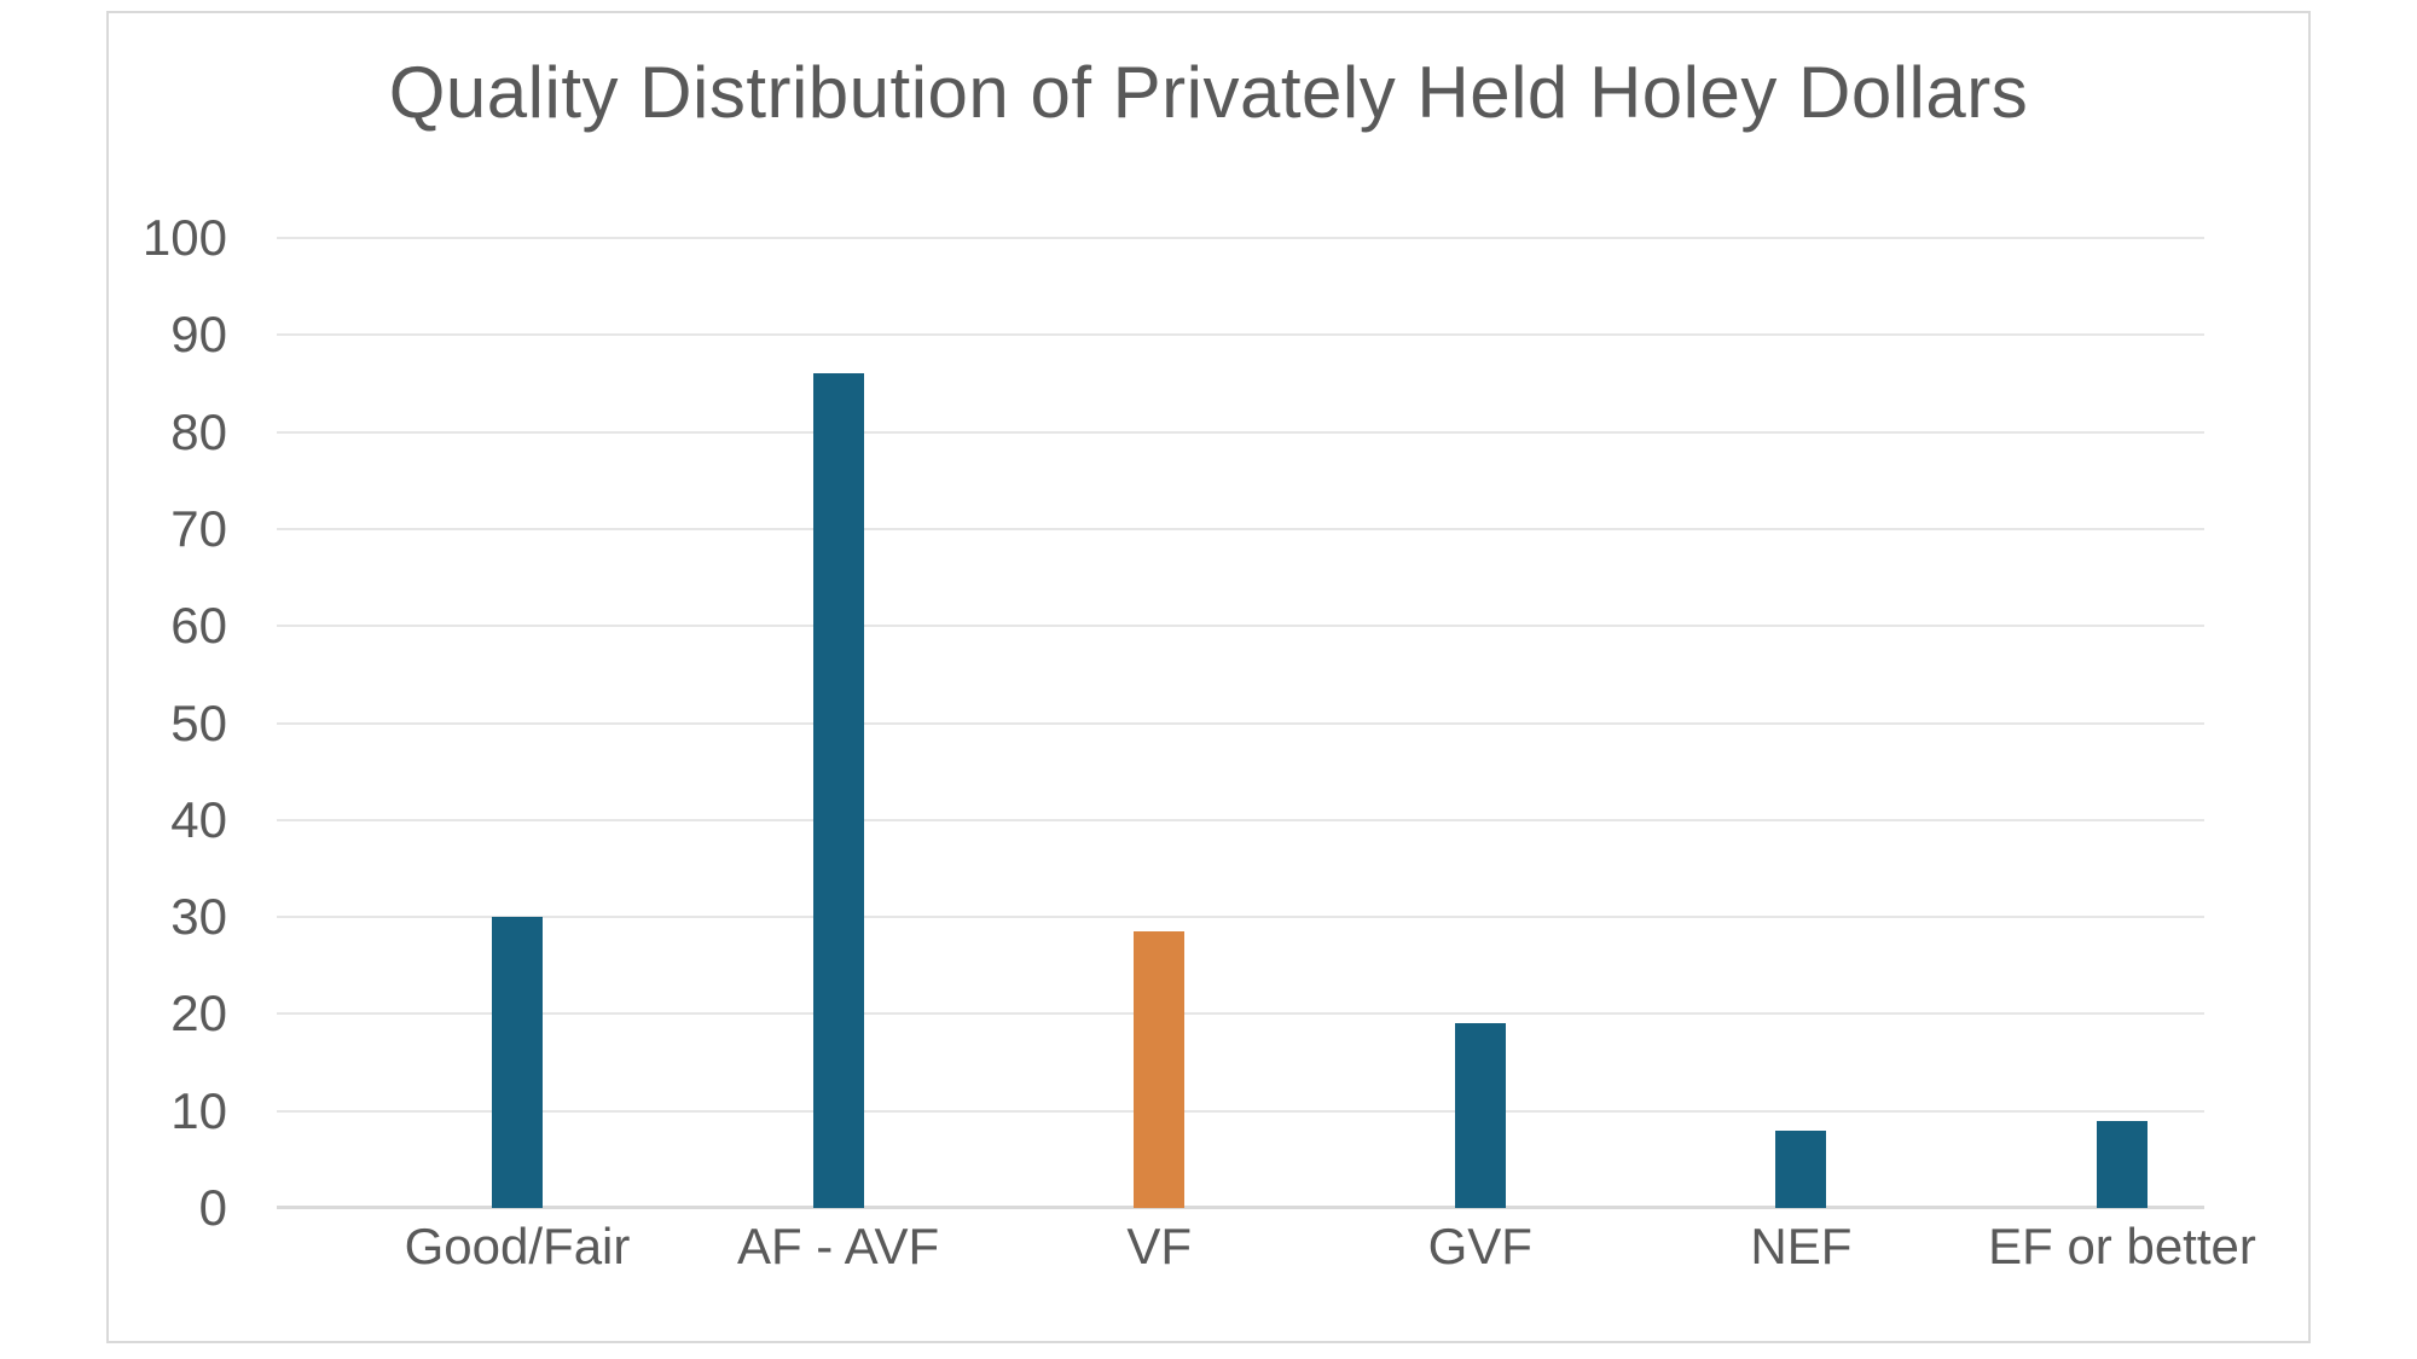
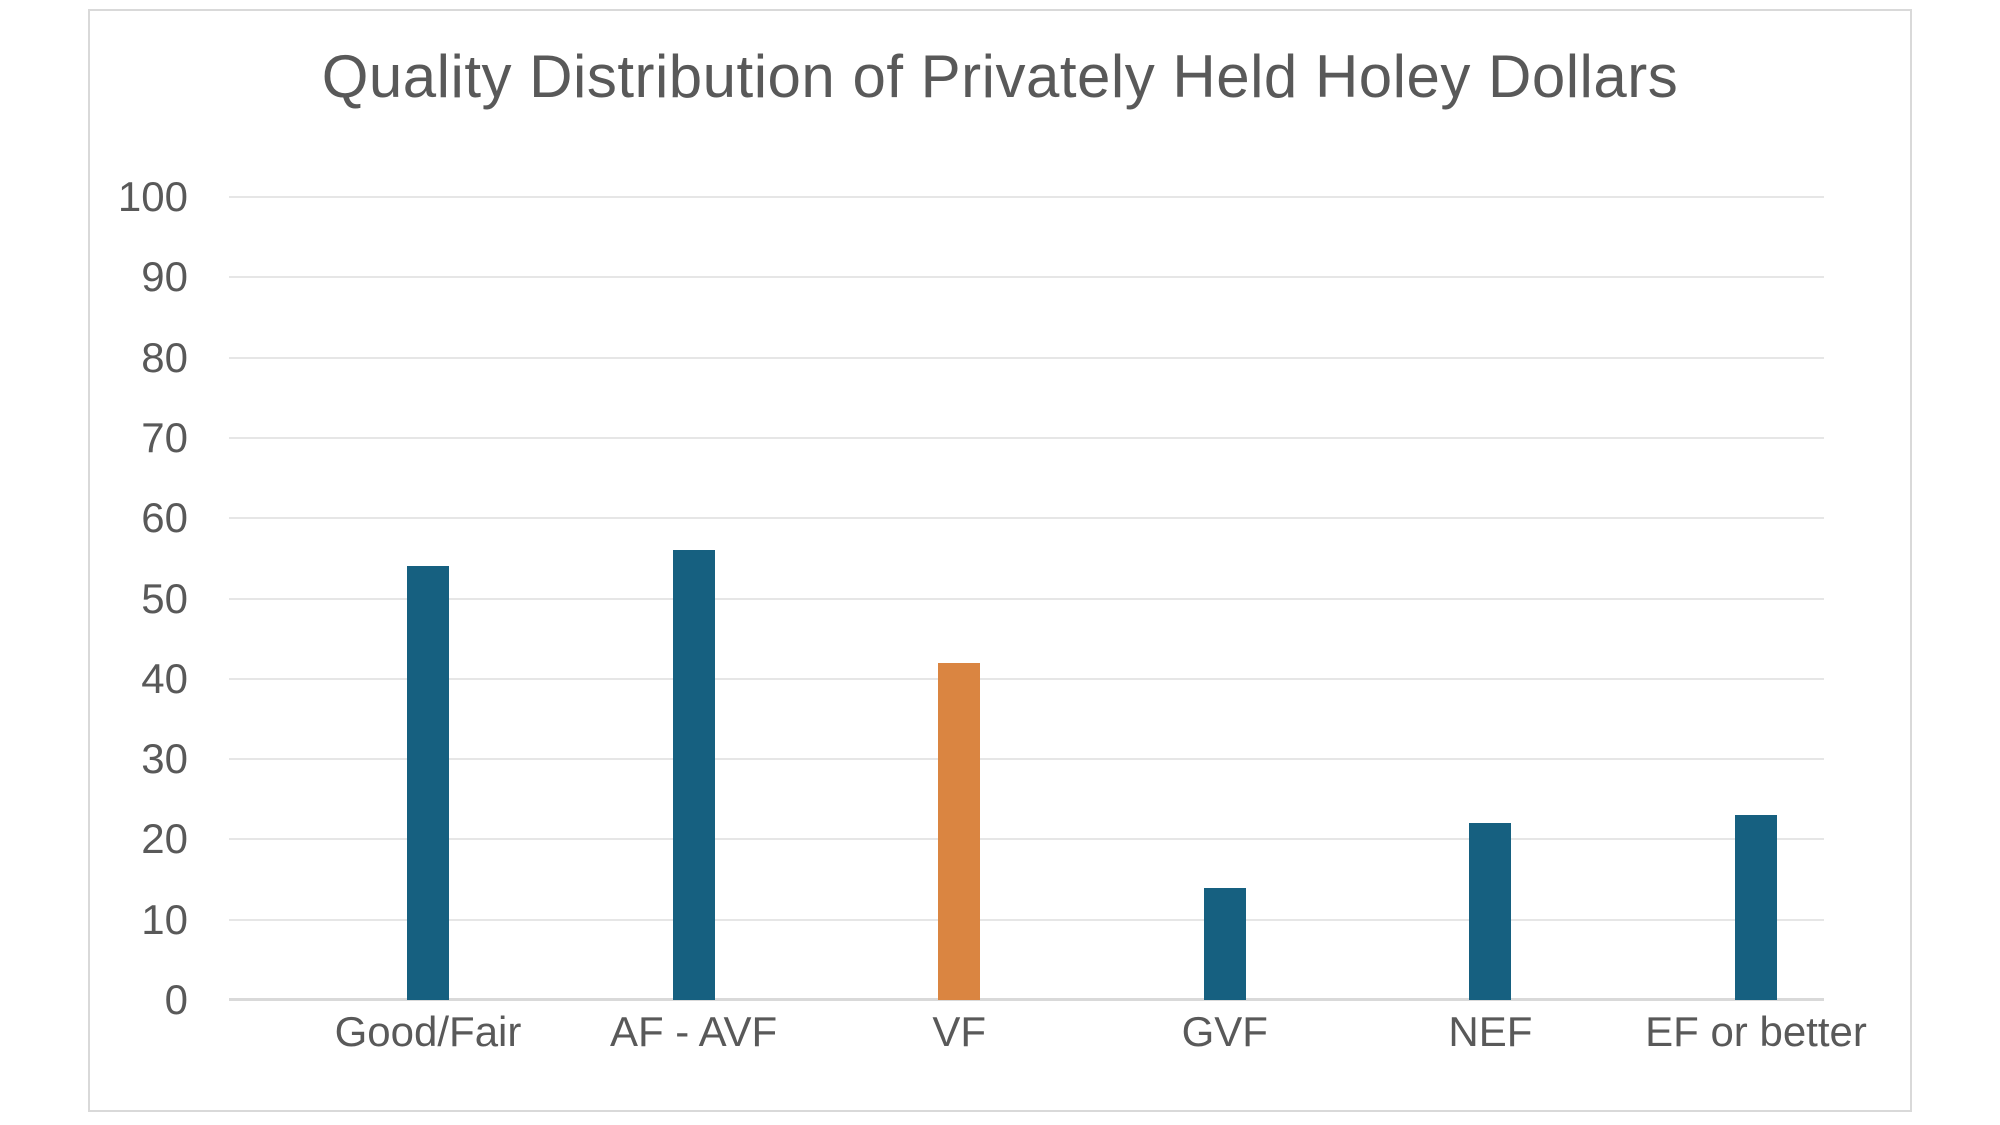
Good/Fair: 30 -> 54
AF - AVF: 86 -> 56
VF: 28 -> 42
GVF: 19 -> 14
NEF: 8 -> 22
EF or better: 9 -> 23
